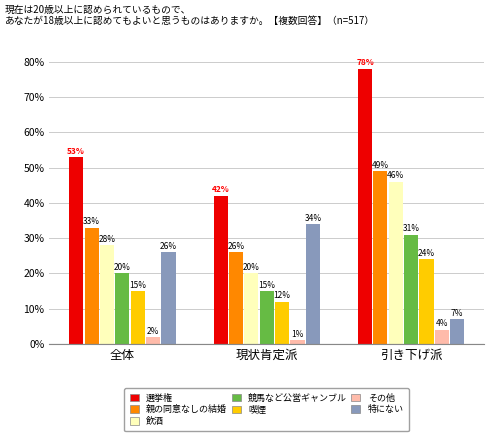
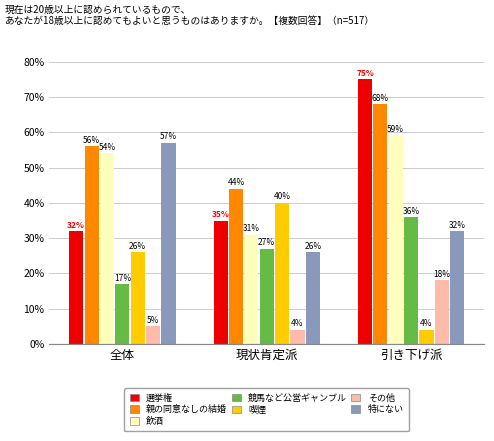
選挙権/全体: 53% -> 32%
親の同意なしの結婚/全体: 33% -> 56%
飲酒/全体: 28% -> 54%
競馬など公営ギャンブル/全体: 20% -> 17%
喫煙/全体: 15% -> 26%
その他/全体: 2% -> 5%
特にない/全体: 26% -> 57%
選挙権/現状肯定派: 42% -> 35%
親の同意なしの結婚/現状肯定派: 26% -> 44%
飲酒/現状肯定派: 20% -> 31%
競馬など公営ギャンブル/現状肯定派: 15% -> 27%
喫煙/現状肯定派: 12% -> 40%
その他/現状肯定派: 1% -> 4%
特にない/現状肯定派: 34% -> 26%
選挙権/引き下げ派: 78% -> 75%
親の同意なしの結婚/引き下げ派: 49% -> 68%
飲酒/引き下げ派: 46% -> 59%
競馬など公営ギャンブル/引き下げ派: 31% -> 36%
喫煙/引き下げ派: 24% -> 4%
その他/引き下げ派: 4% -> 18%
特にない/引き下げ派: 7% -> 32%
